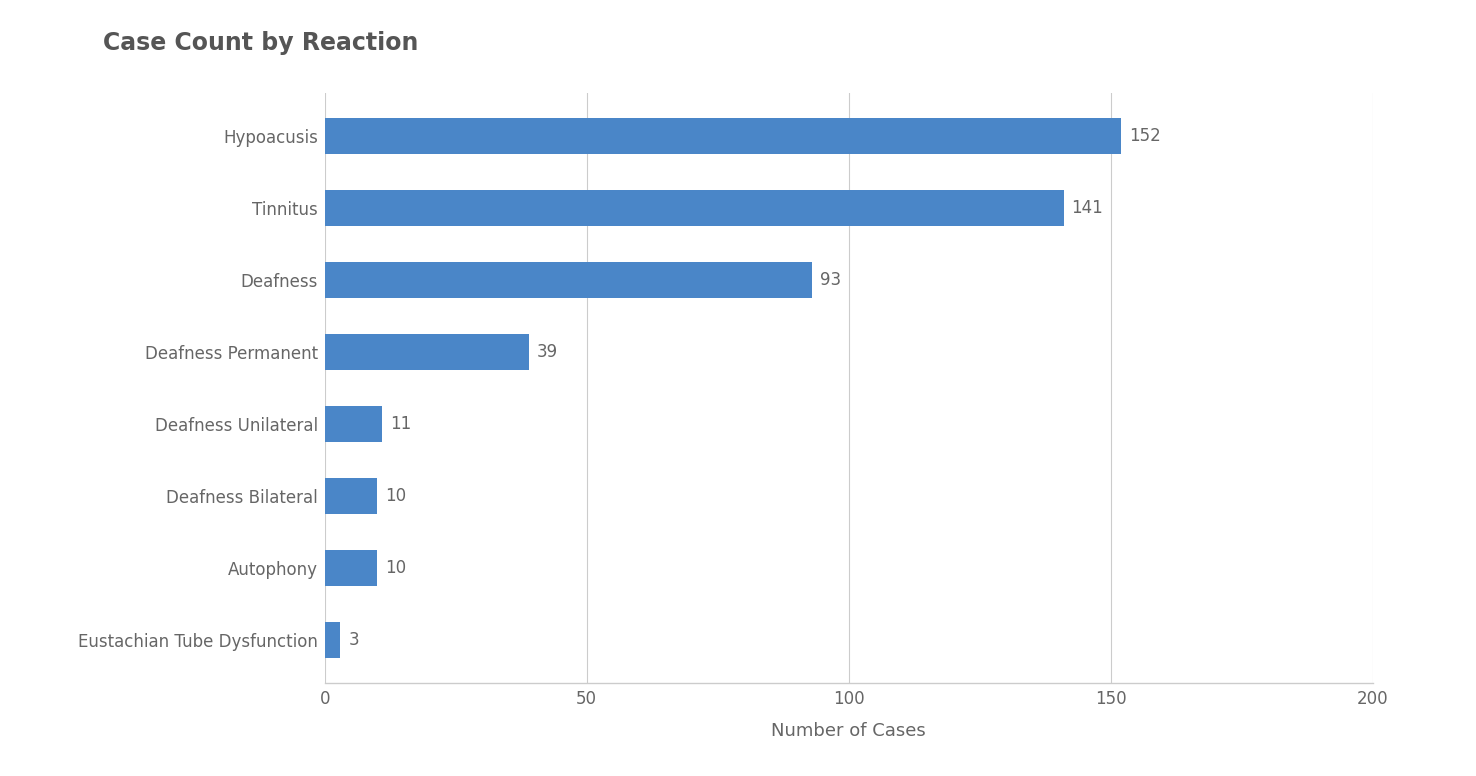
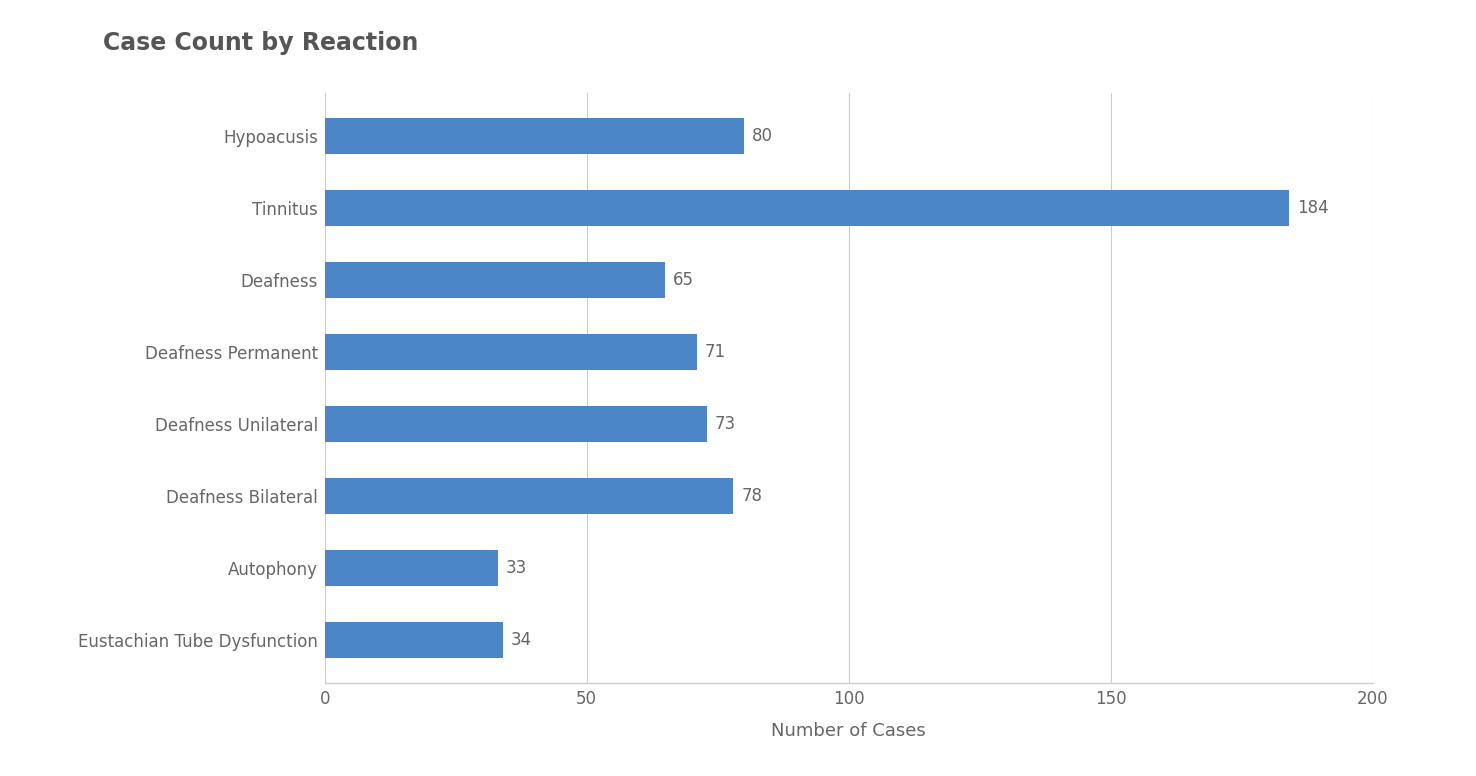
Hypoacusis: 152 -> 80
Tinnitus: 141 -> 184
Deafness: 93 -> 65
Deafness Permanent: 39 -> 71
Deafness Unilateral: 11 -> 73
Deafness Bilateral: 10 -> 78
Autophony: 10 -> 33
Eustachian Tube Dysfunction: 3 -> 34
